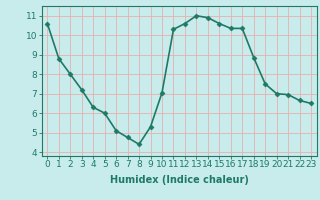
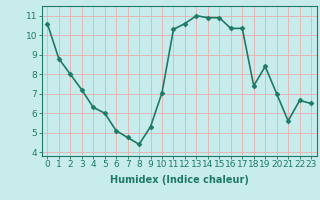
15: 10.6 -> 10.9
18: 8.8 -> 7.4
19: 7.5 -> 8.4
21: 7.0 -> 5.6
